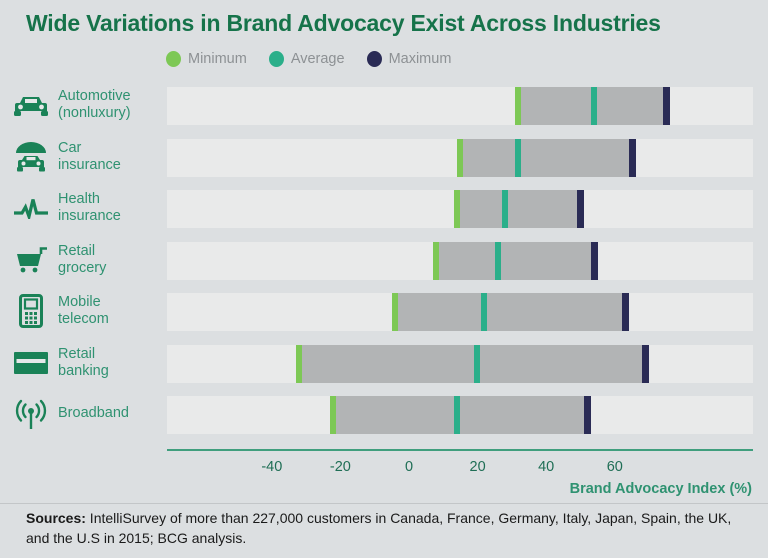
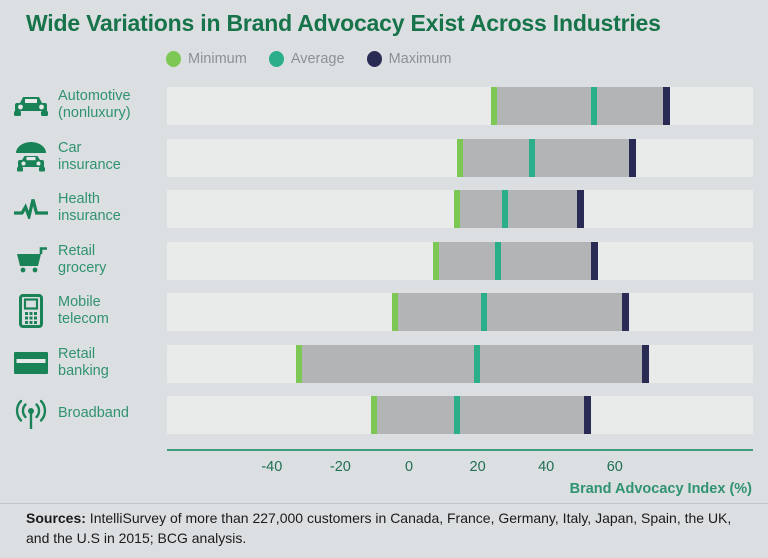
Minimum/Automotive (nonluxury): 31 -> 24
Average/Car insurance: 31 -> 35
Minimum/Broadband: -23 -> -11
